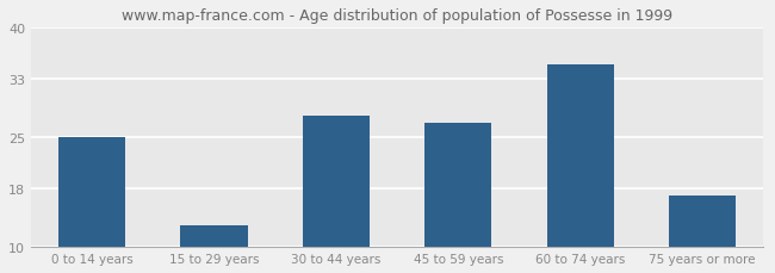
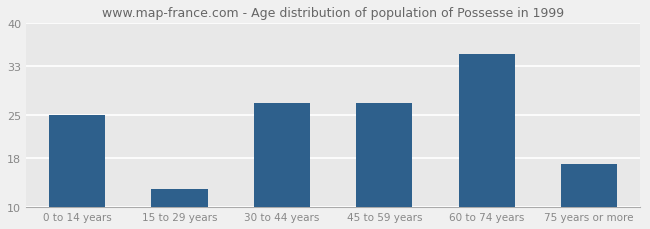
30 to 44 years: 28 -> 27
